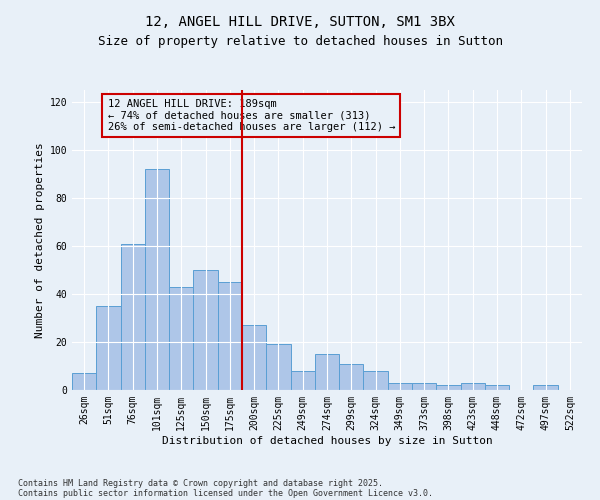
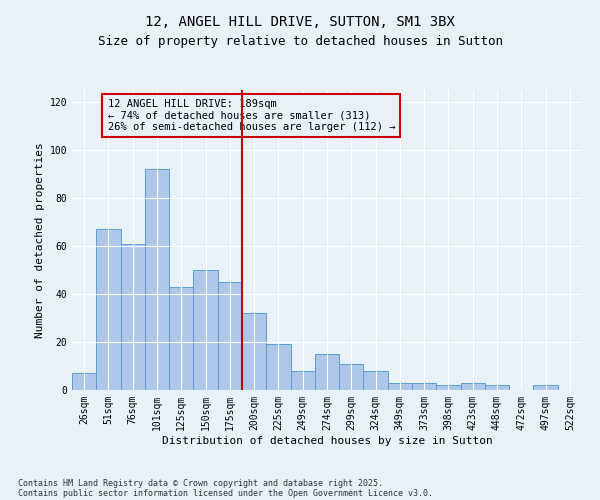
51sqm: 35 -> 67
200sqm: 27 -> 32
